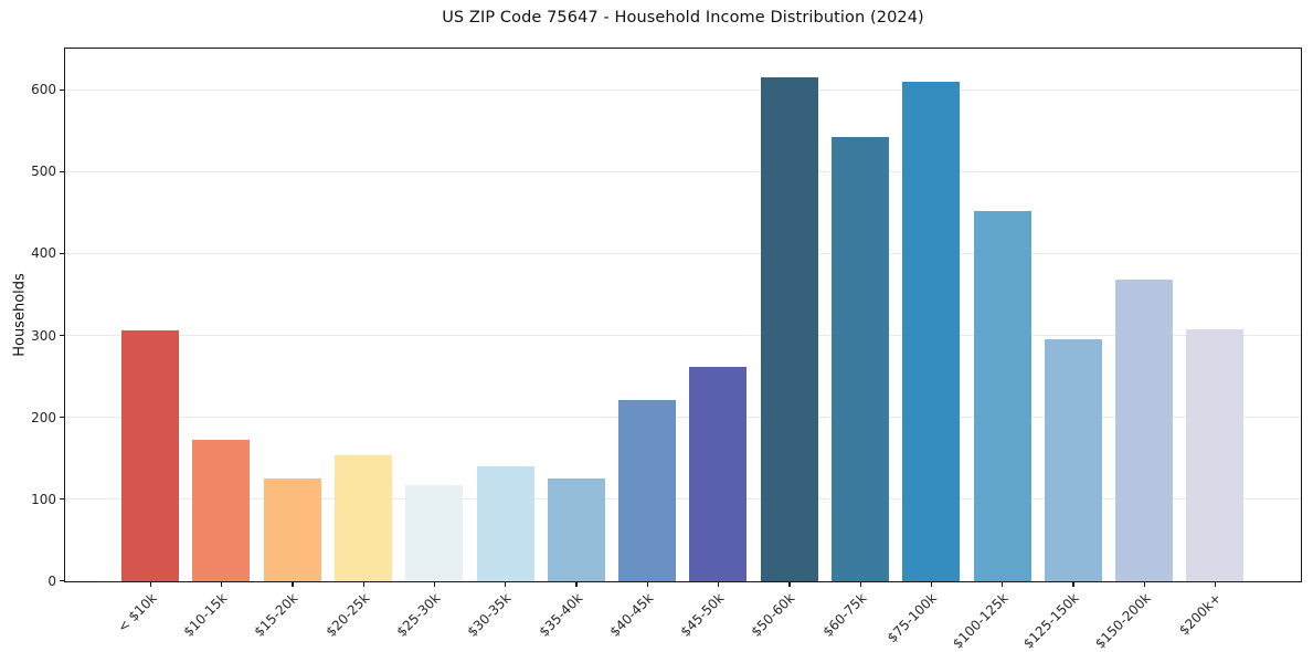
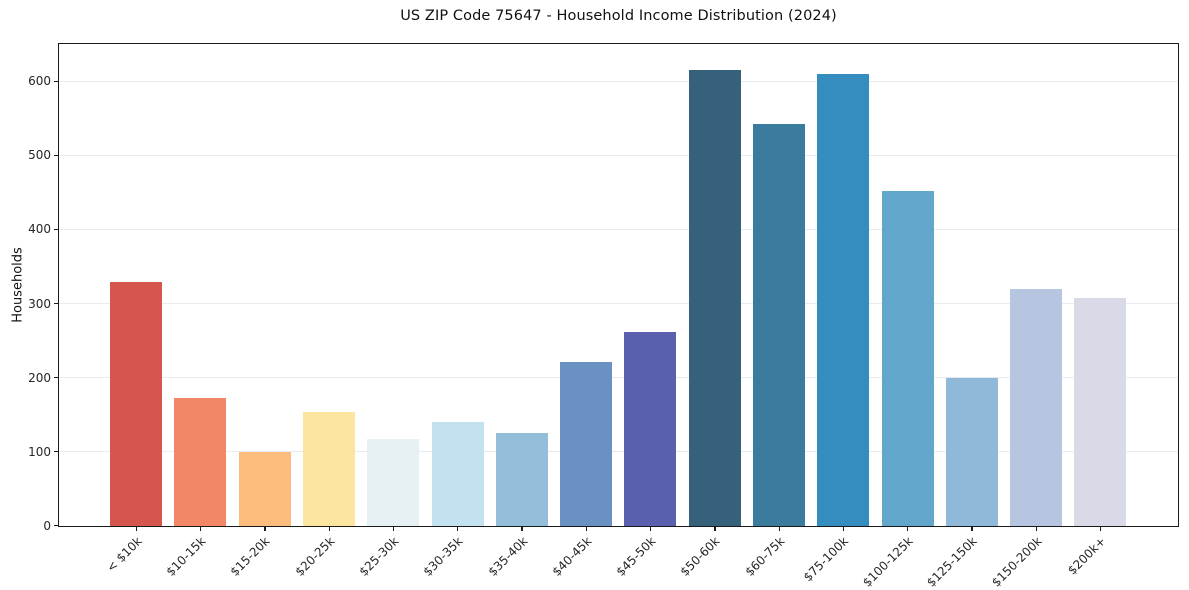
< $10k: 310 -> 330
$15-20k: 130 -> 100
$125-150k: 300 -> 200
$150-200k: 370 -> 320
